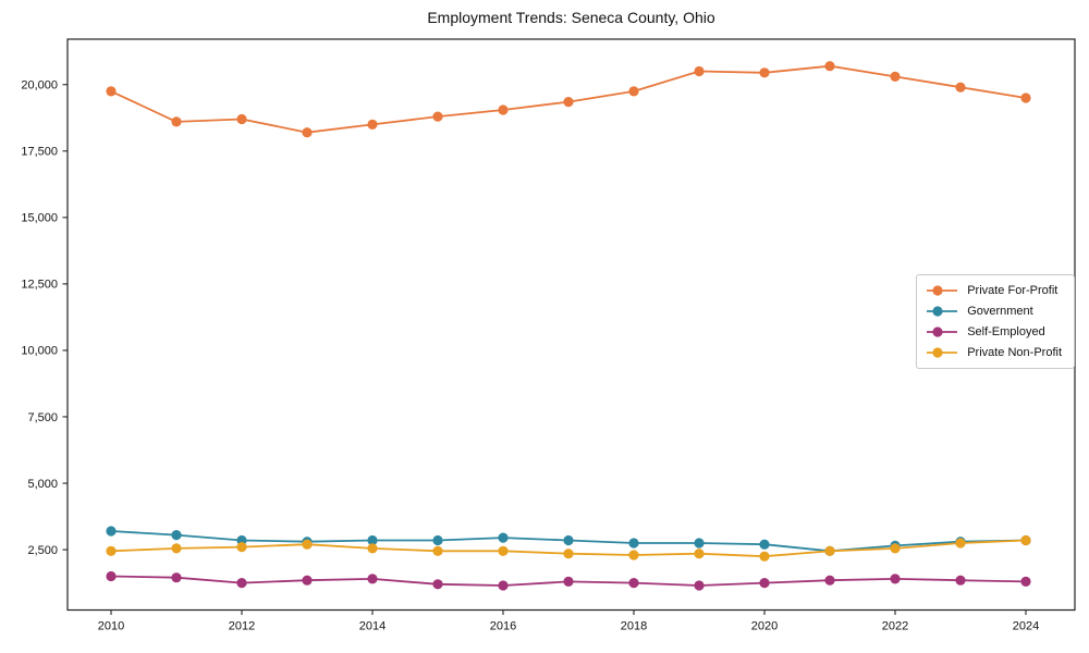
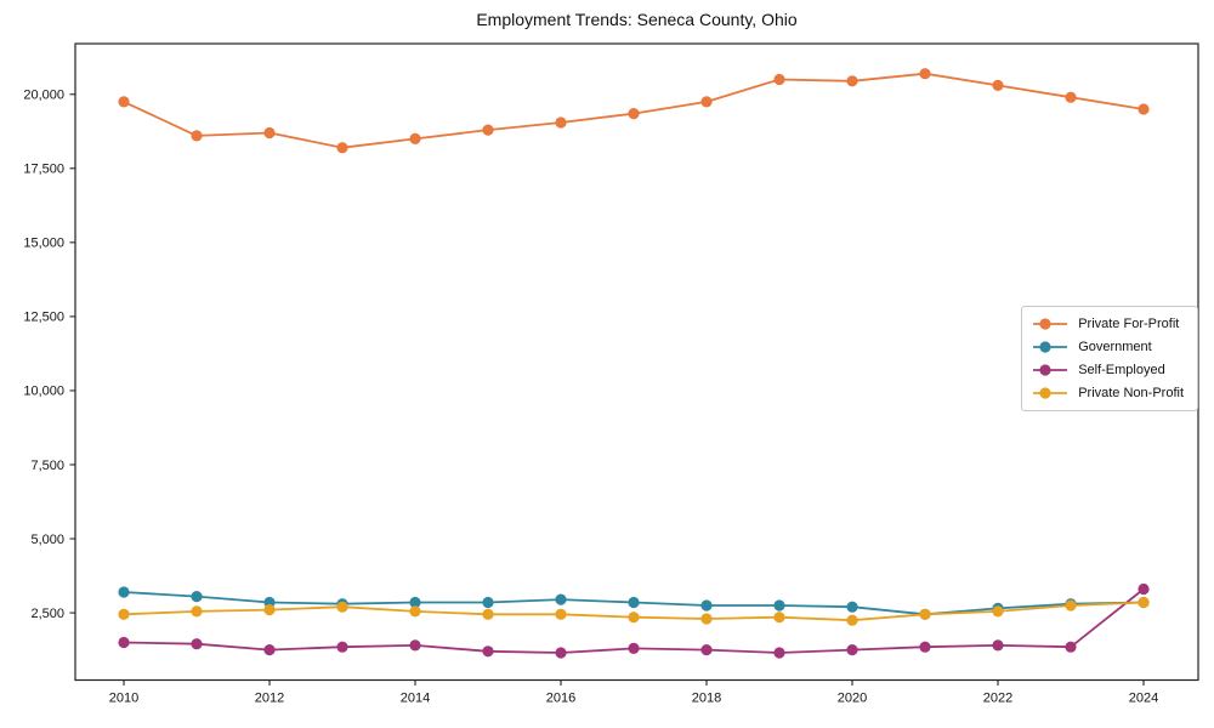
Self-Employed/2024: 1300 -> 3300
